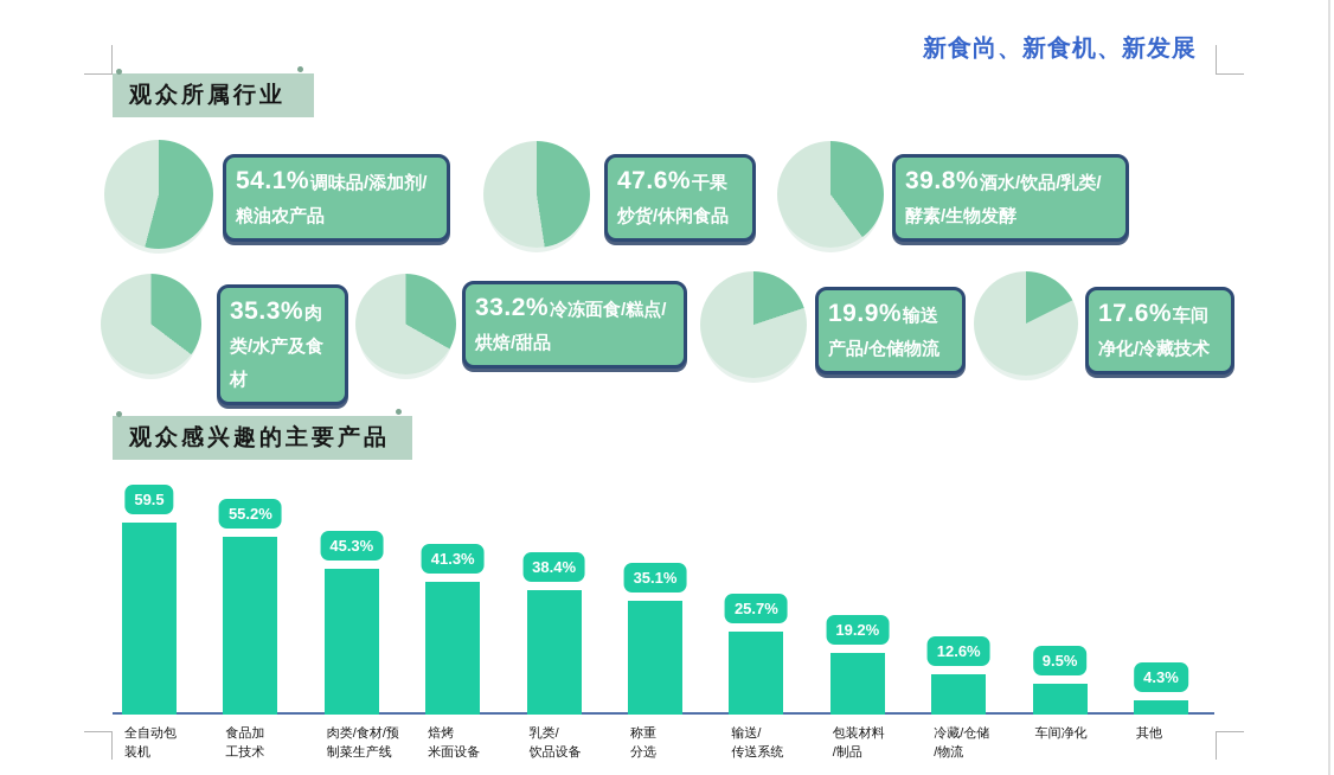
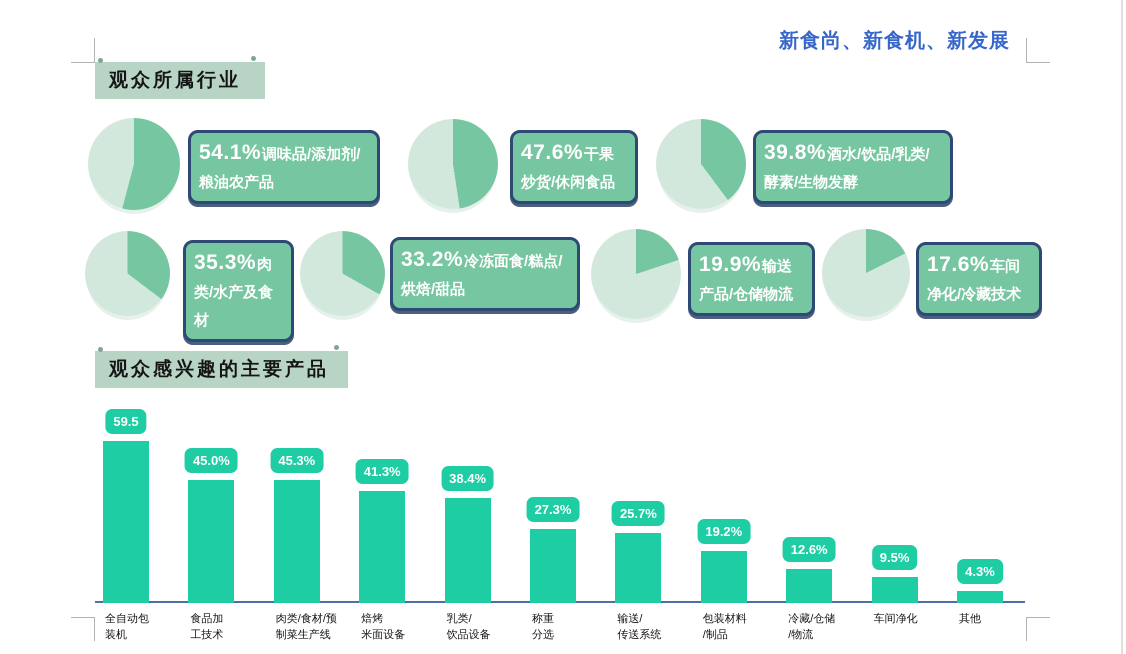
观众感兴趣的主要产品/食品加工技术: 55.2% -> 45.0%
观众感兴趣的主要产品/称重分选: 35.1% -> 27.3%
